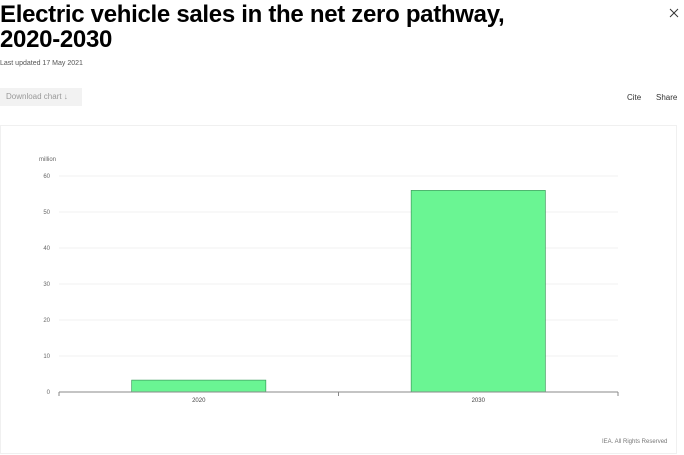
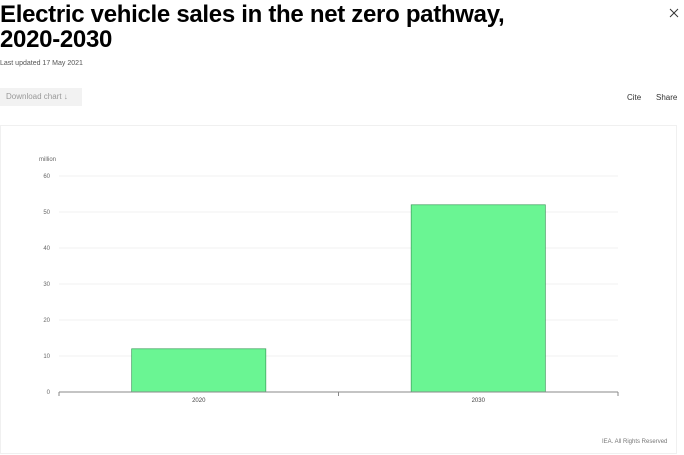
2020: 3 -> 12
2030: 56 -> 52
